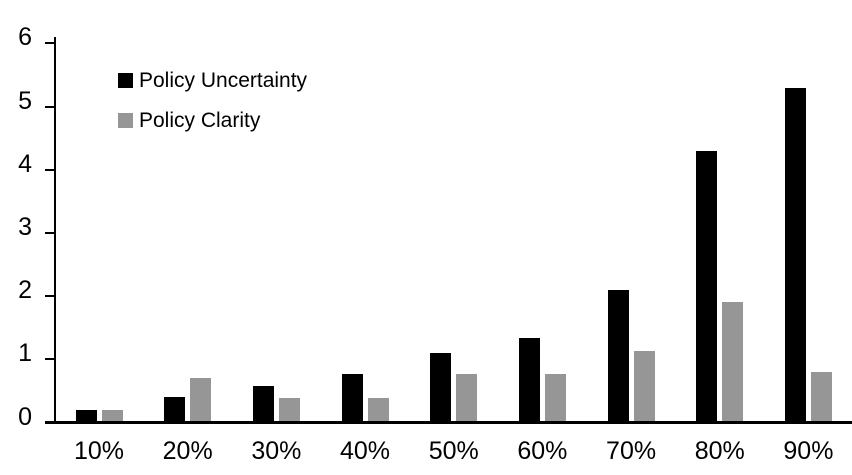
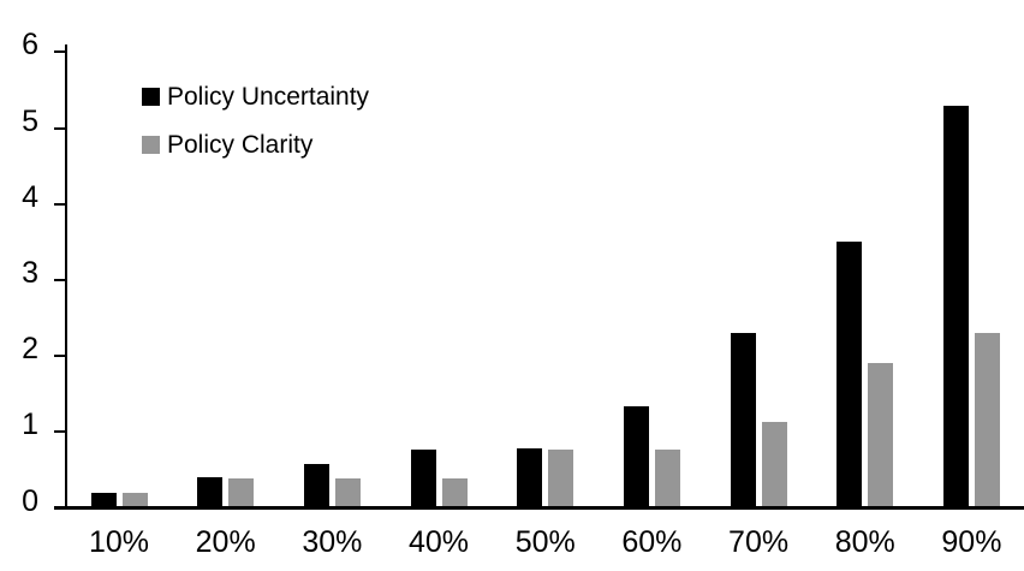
Policy Clarity/20%: 0.7 -> 0.4
Policy Uncertainty/50%: 1.1 -> 0.8
Policy Uncertainty/70%: 2.1 -> 2.3
Policy Uncertainty/80%: 4.3 -> 3.5
Policy Clarity/90%: 0.8 -> 2.3
